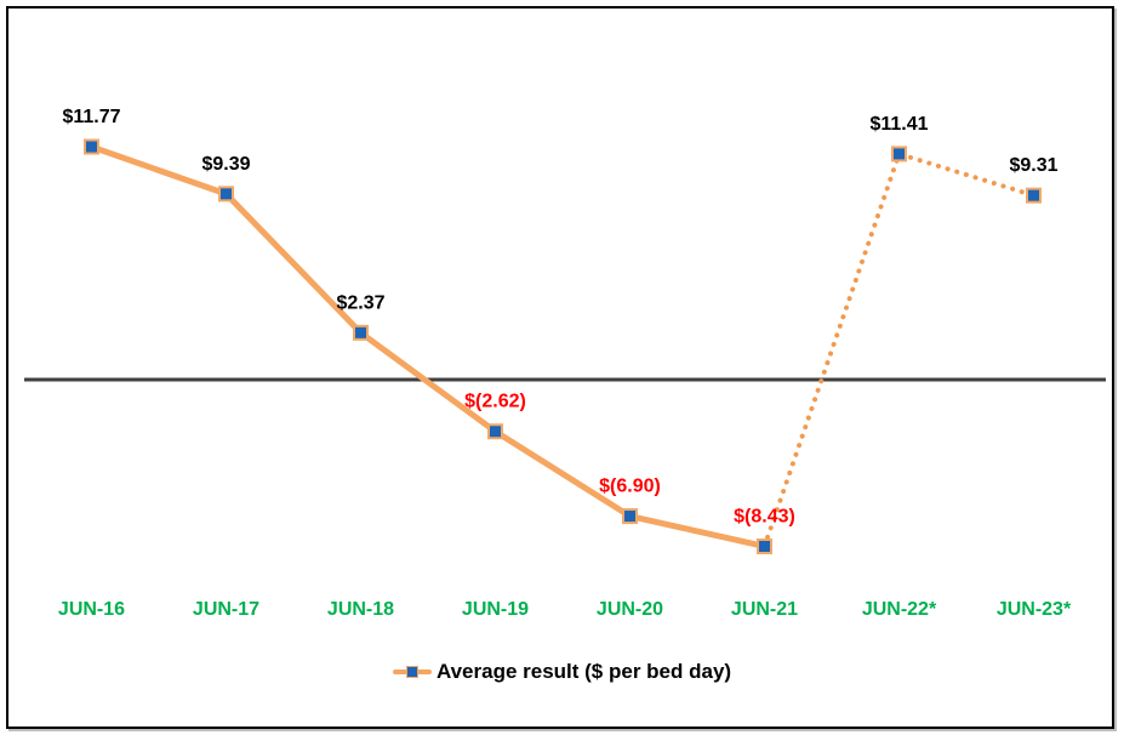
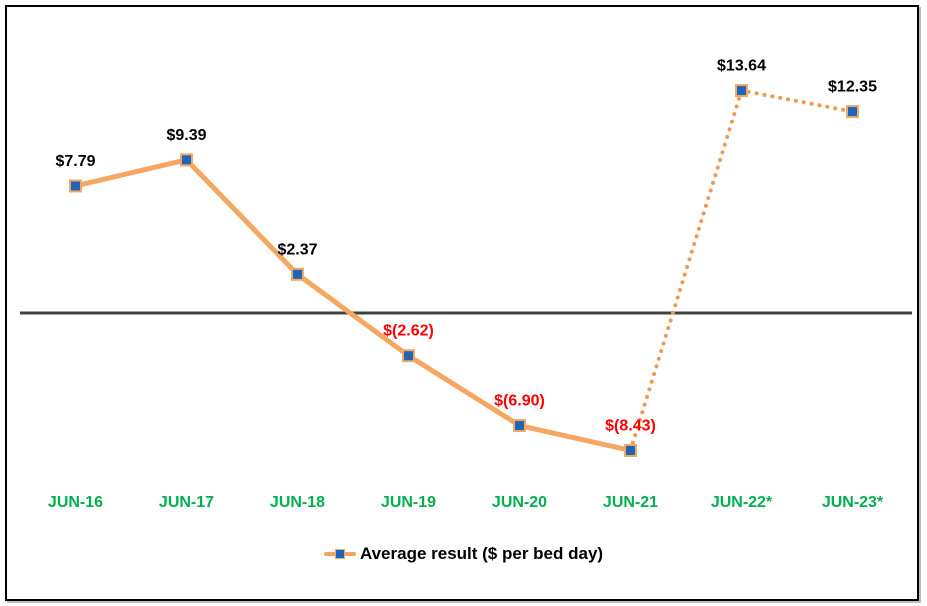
JUN-16: $11.77 -> $7.79
JUN-22*: $11.41 -> $13.64
JUN-23*: $9.31 -> $12.35
